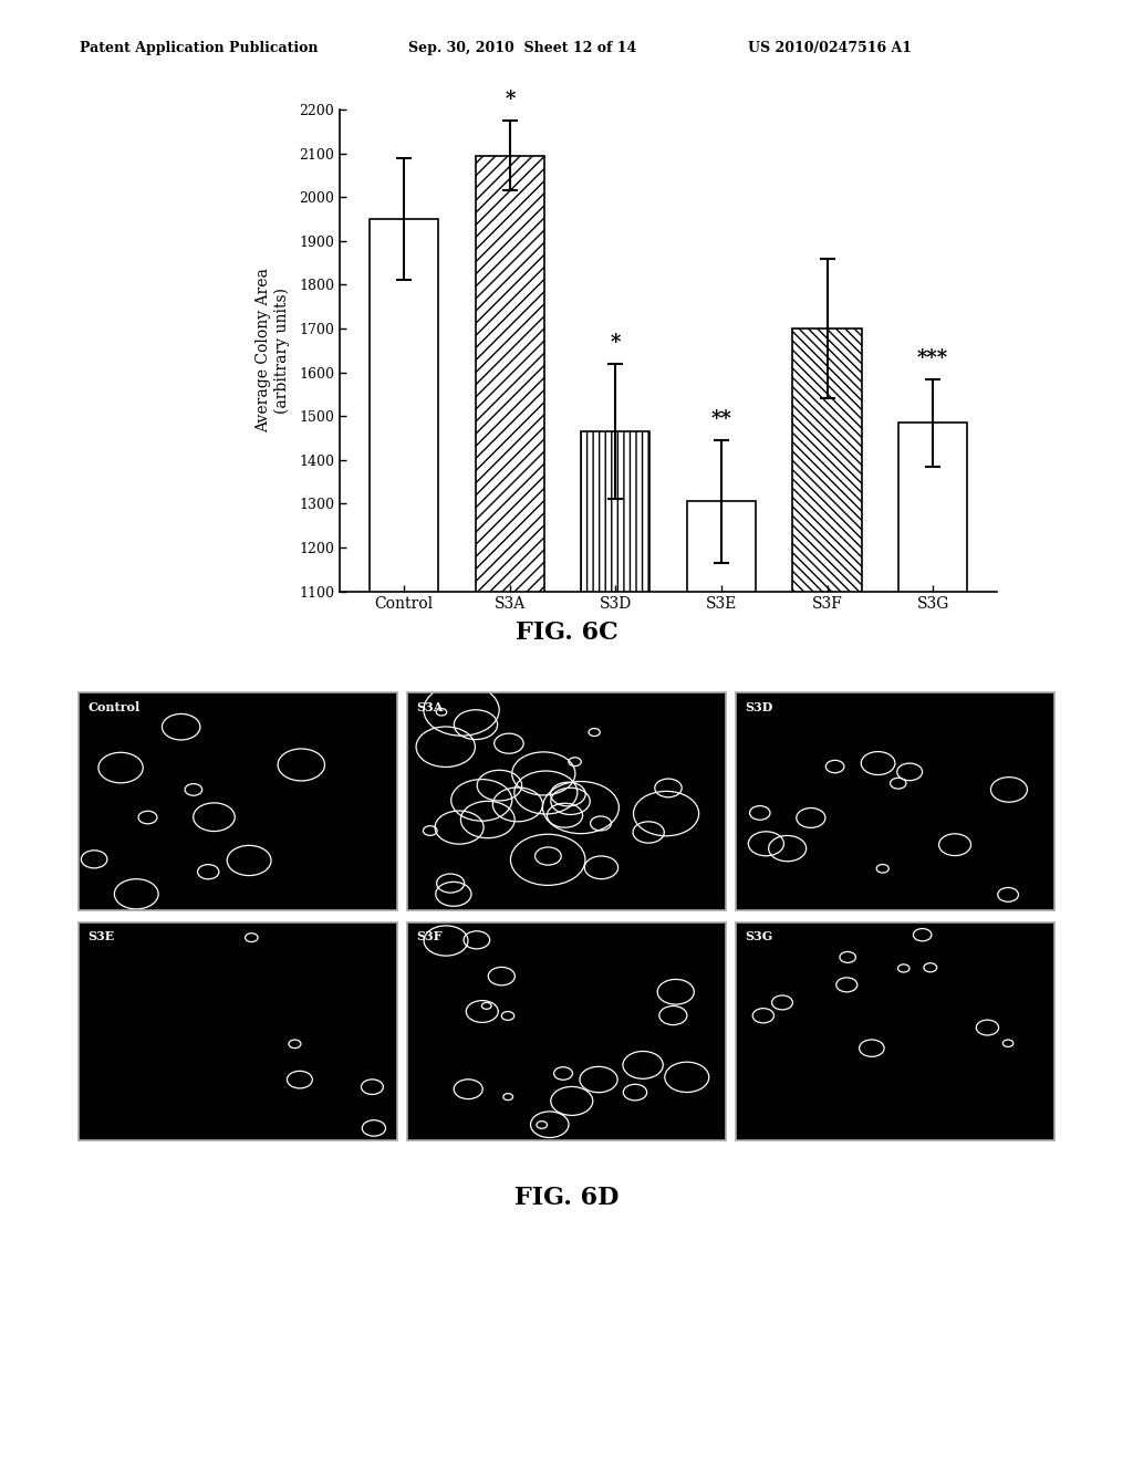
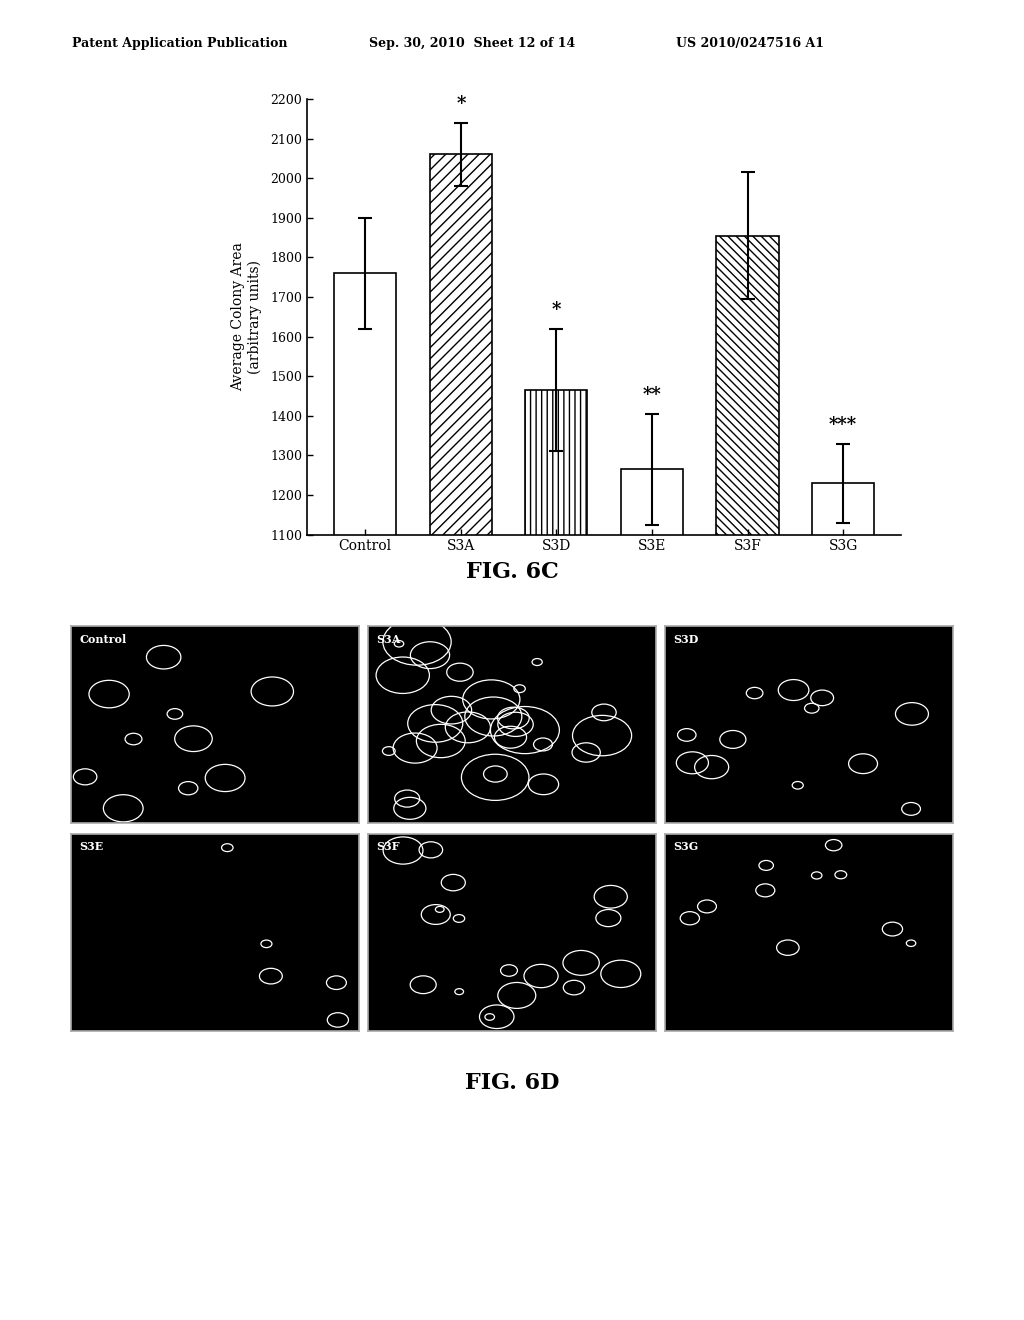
Control: 1950 -> 1760
S3A: 2095 -> 2060
S3E: 1305 -> 1265
S3F: 1700 -> 1855
S3G: 1485 -> 1230
